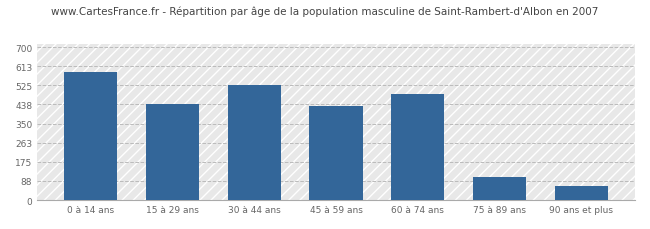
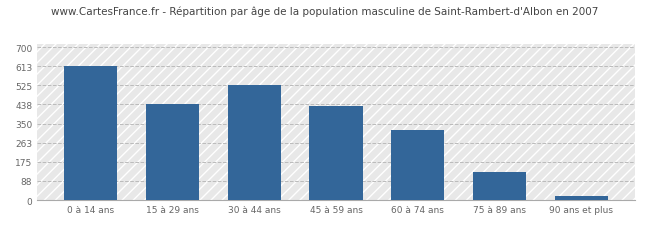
0 à 14 ans: 585 -> 613
60 à 74 ans: 485 -> 320
75 à 89 ans: 105 -> 130
90 ans et plus: 65 -> 18
